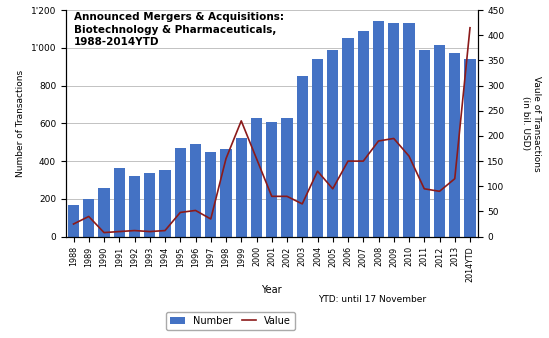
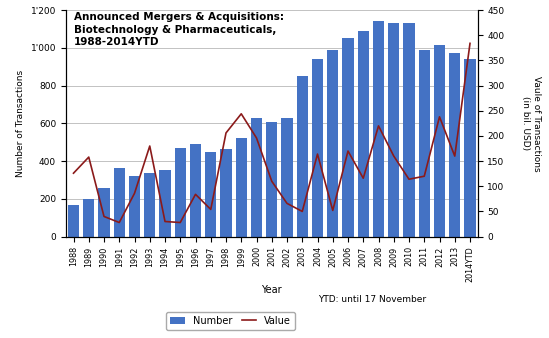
Value/1988: 25 -> 126
Value/1989: 40 -> 158
Value/1990: 8 -> 40
Value/1991: 10 -> 28
Value/1992: 12 -> 86
Value/1993: 10 -> 180
Value/1994: 12 -> 30
Value/1995: 48 -> 28
Value/1996: 52 -> 84
Value/1997: 35 -> 54
Value/1998: 155 -> 206
Value/1999: 230 -> 244
Value/2000: 155 -> 196
Value/2001: 80 -> 110
Value/2002: 80 -> 66
Value/2003: 65 -> 50
Value/2004: 130 -> 164
Value/2005: 95 -> 52
Value/2006: 150 -> 170
Value/2007: 150 -> 116
Value/2008: 190 -> 220
Value/2009: 195 -> 160
Value/2010: 160 -> 114
Value/2011: 95 -> 120
Value/2012: 90 -> 238
Value/2013: 115 -> 160
Value/2014YTD: 415 -> 384
